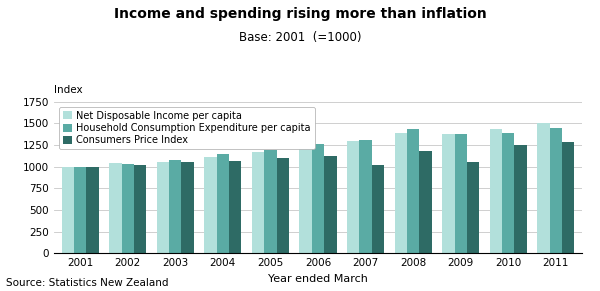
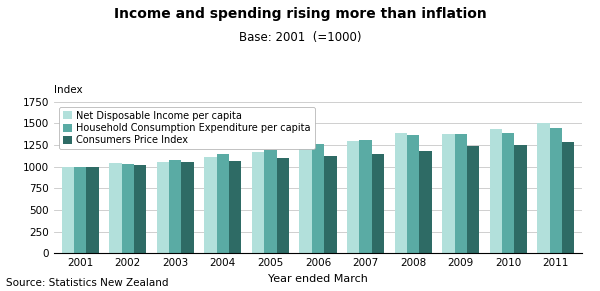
Consumers Price Index/2007: 1020 -> 1150
Household Consumption Expenditure per capita/2008: 1440 -> 1360
Consumers Price Index/2009: 1060 -> 1240
